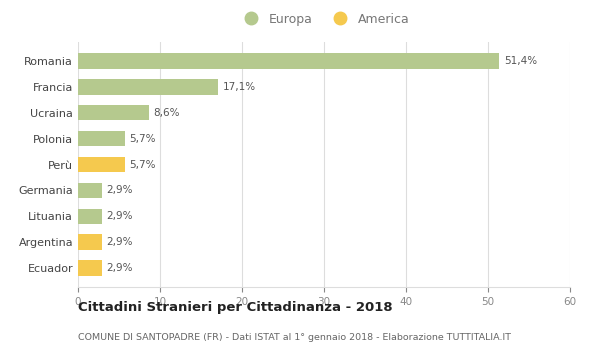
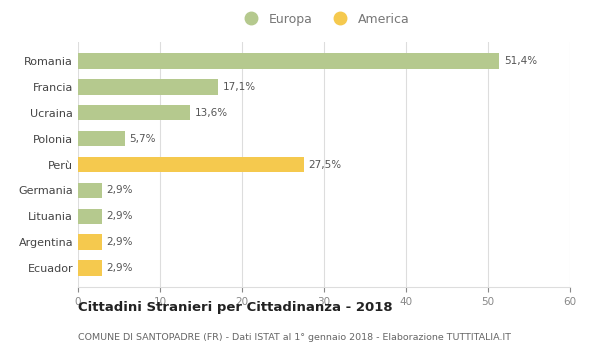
Ucraina: 8,6% -> 13,6%
Perù: 5,7% -> 27,5%
